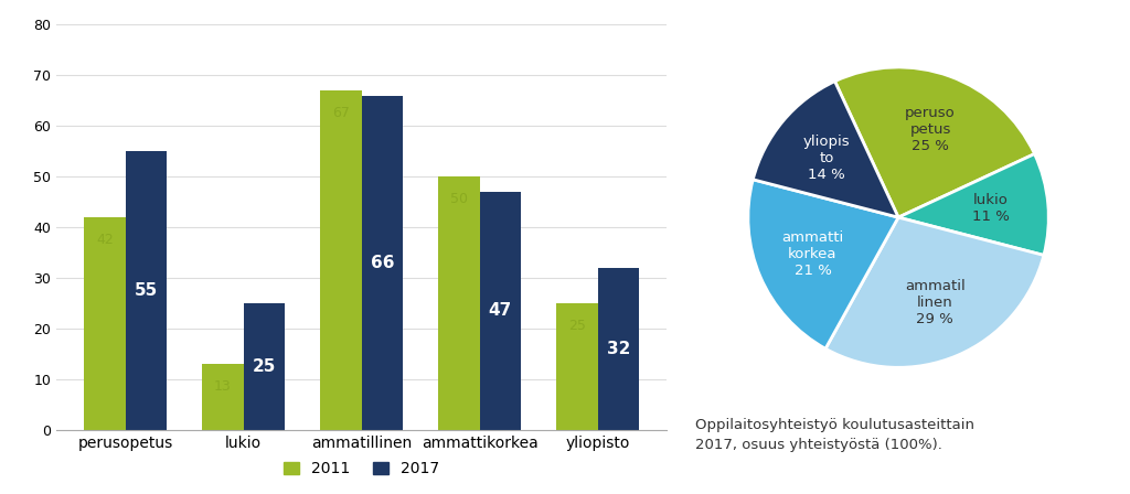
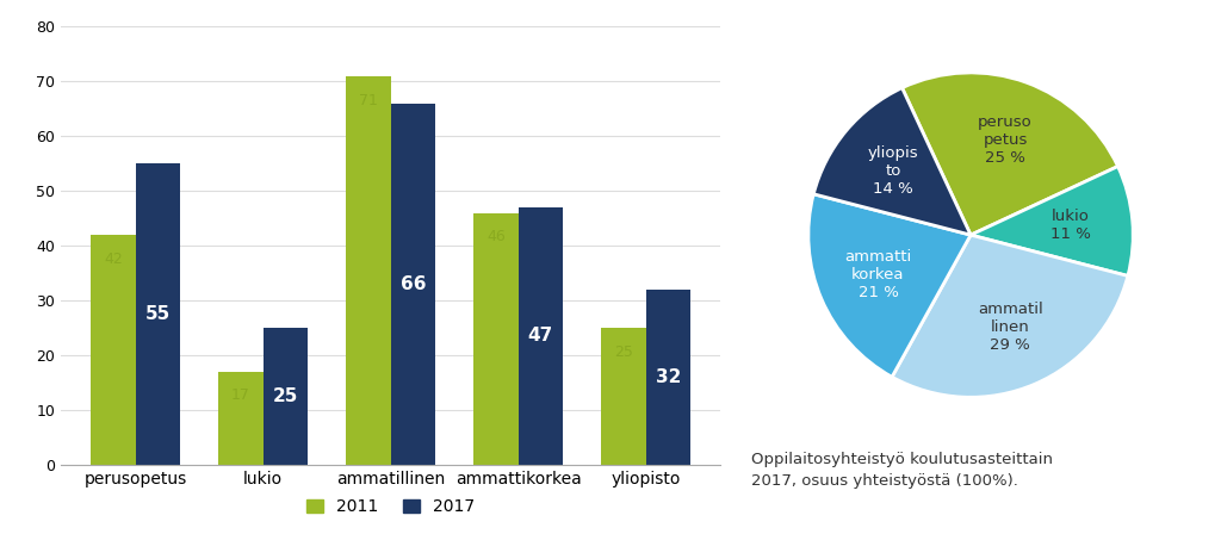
2011/lukio: 13 -> 17
2011/ammatillinen: 67 -> 71
2011/ammattikorkea: 50 -> 46
